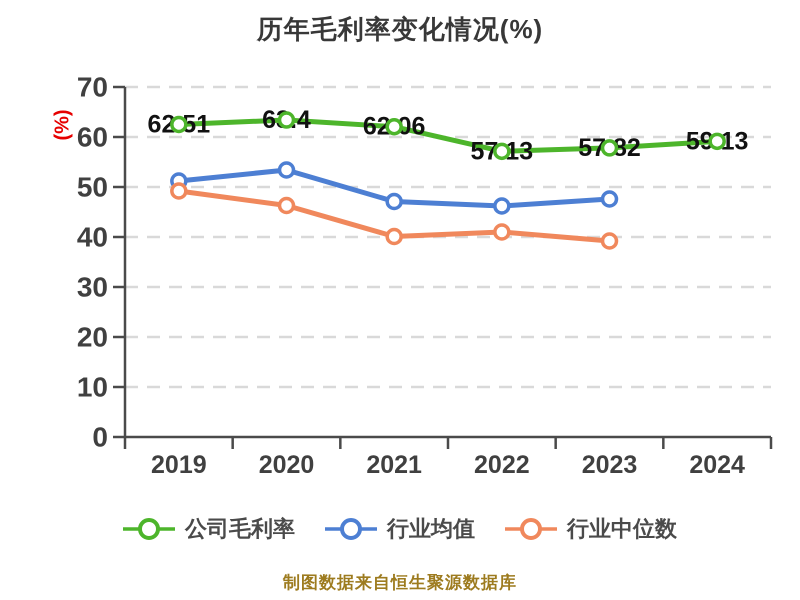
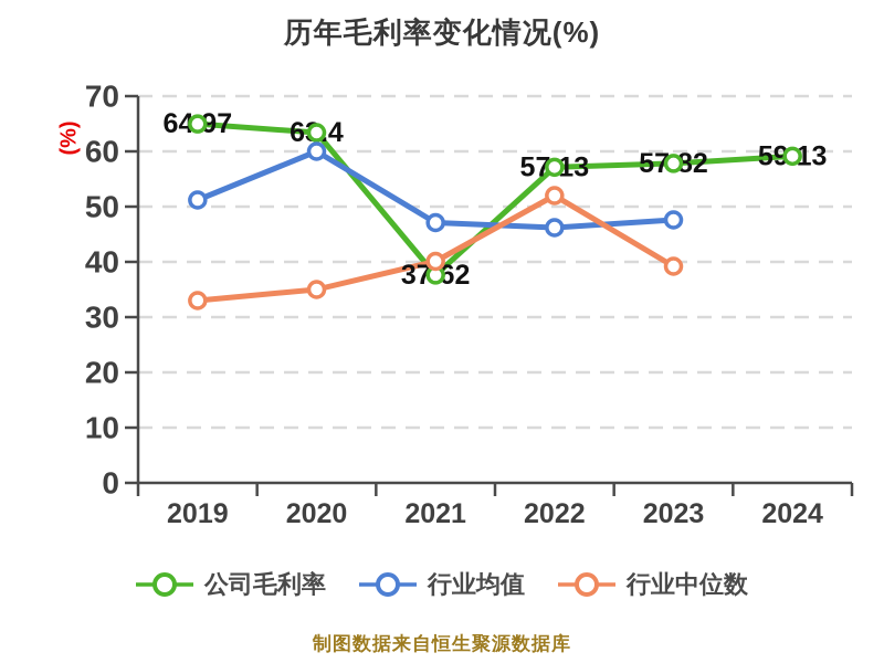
公司毛利率/2019: 62.51 -> 64.97
行业中位数/2019: 49 -> 33
行业均值/2020: 53 -> 60
行业中位数/2020: 46 -> 35
公司毛利率/2021: 62.06 -> 37.62
行业中位数/2022: 41 -> 52
